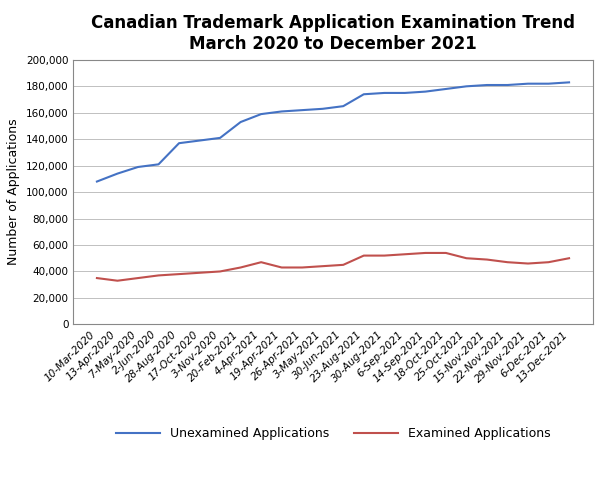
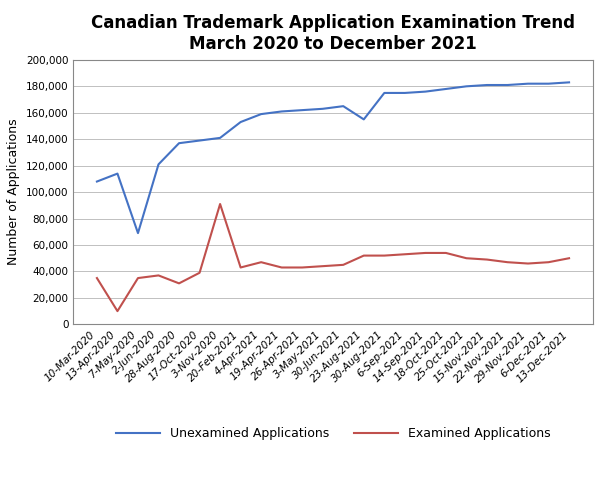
Examined Applications/13-Apr-2020: 33,000 -> 10,000
Unexamined Applications/7-May-2020: 119,000 -> 69,000
Examined Applications/28-Aug-2020: 38,000 -> 31,000
Examined Applications/3-Nov-2020: 40,000 -> 91,000
Unexamined Applications/23-Aug-2021: 174,000 -> 155,000
